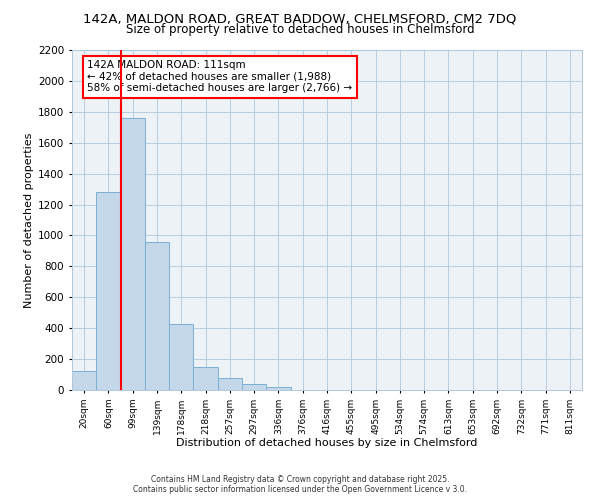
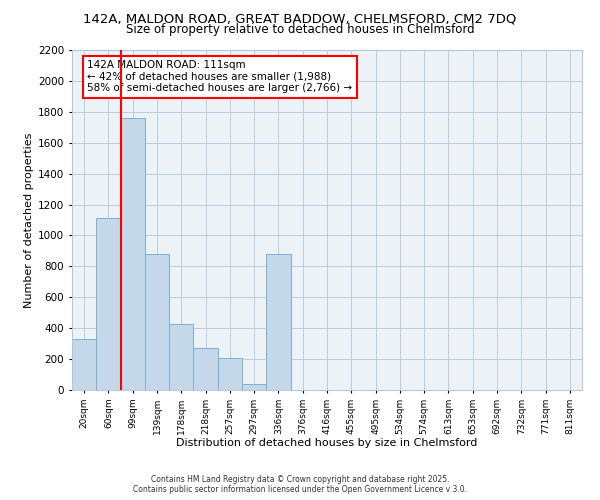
20sqm: 120 -> 330
60sqm: 1280 -> 1110
139sqm: 960 -> 880
218sqm: 150 -> 270
257sqm: 80 -> 210
336sqm: 20 -> 880
